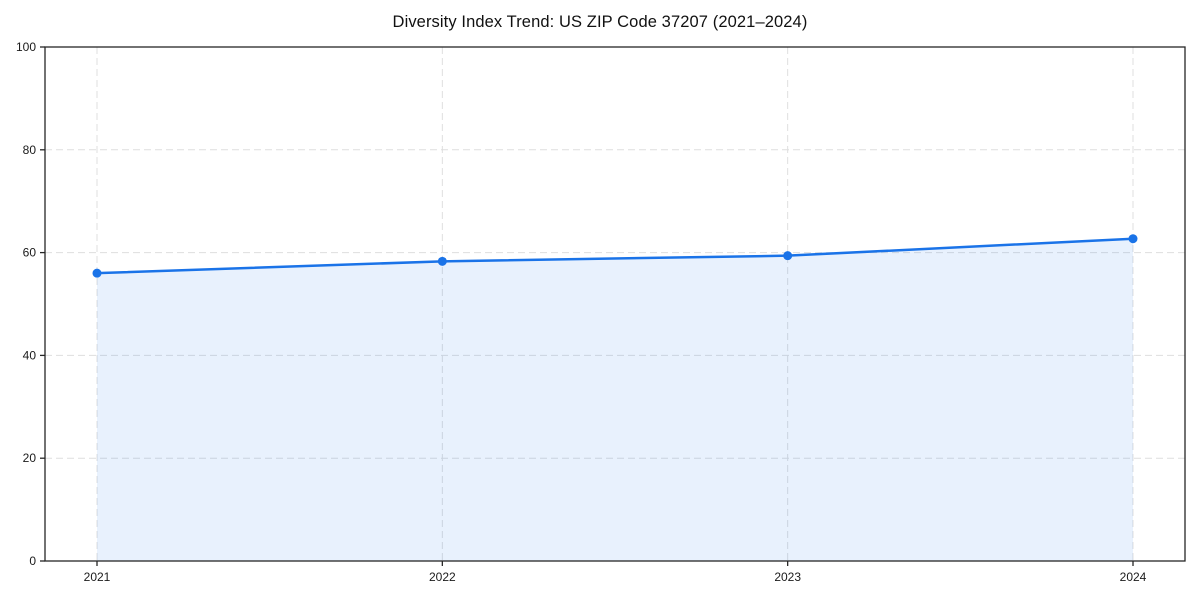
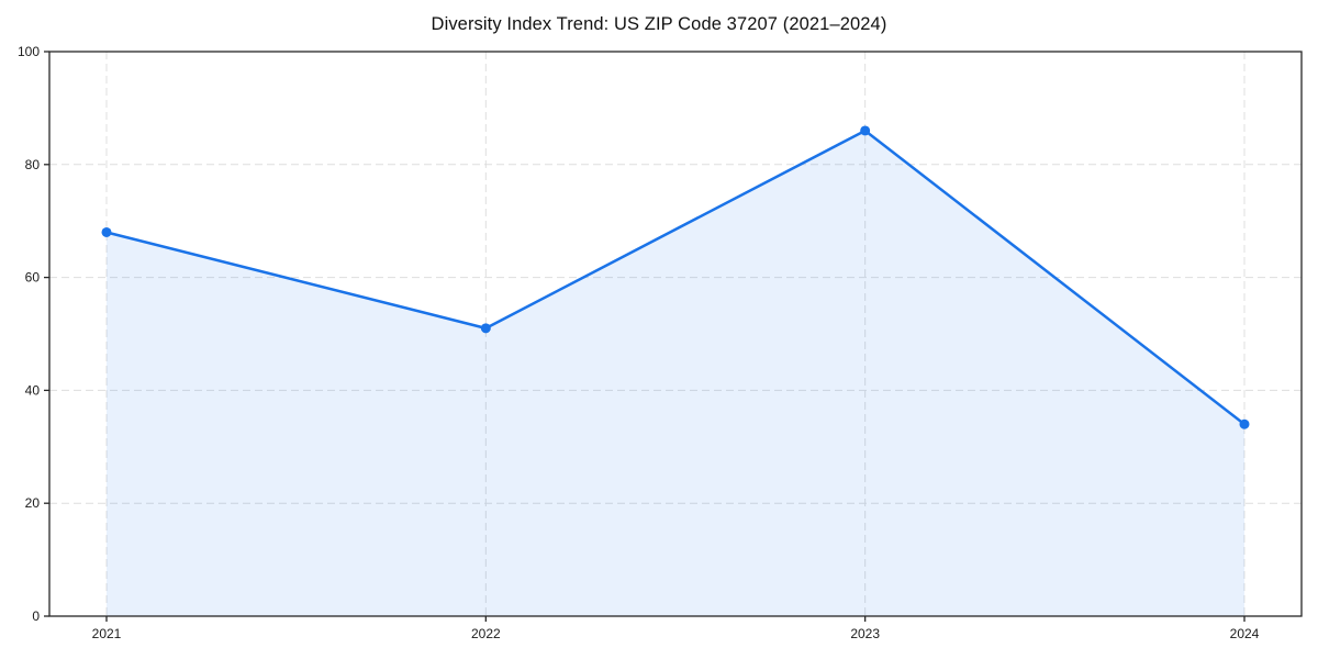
2021: 56 -> 68
2022: 58 -> 51
2023: 59 -> 86
2024: 63 -> 34
